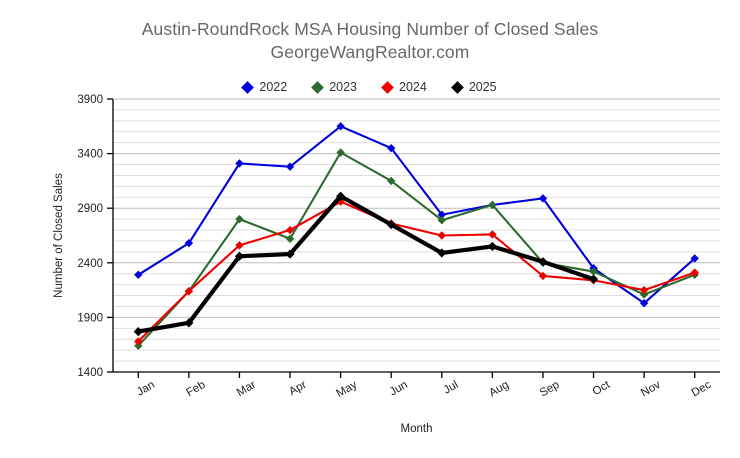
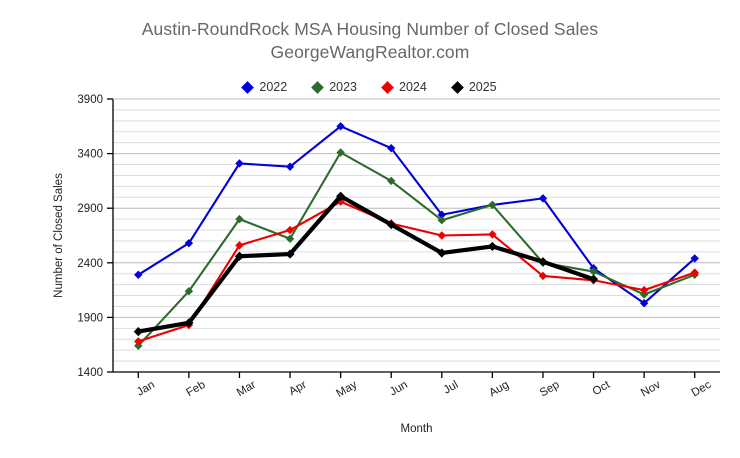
2024/Feb: 2140 -> 1830
